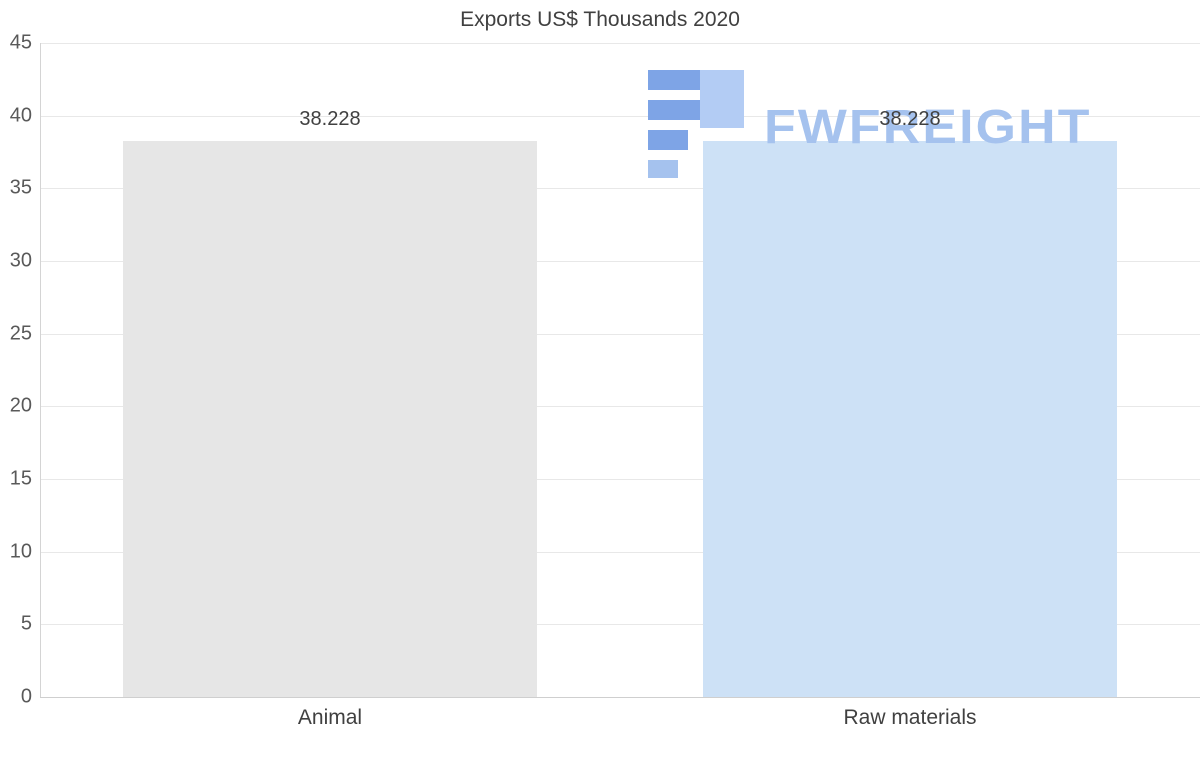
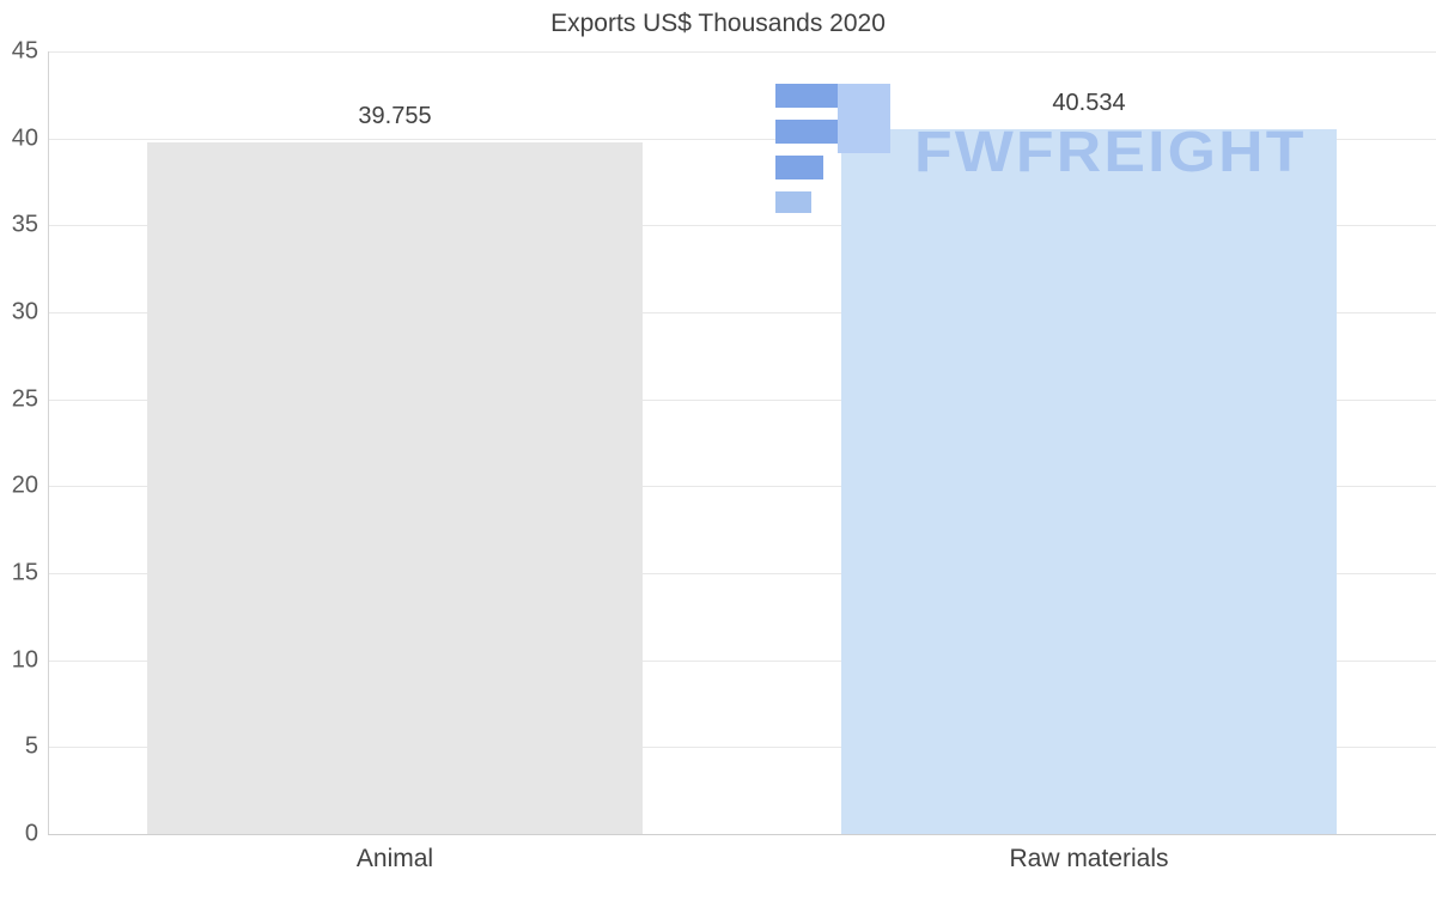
Animal: 38.228 -> 39.755
Raw materials: 38.228 -> 40.534
